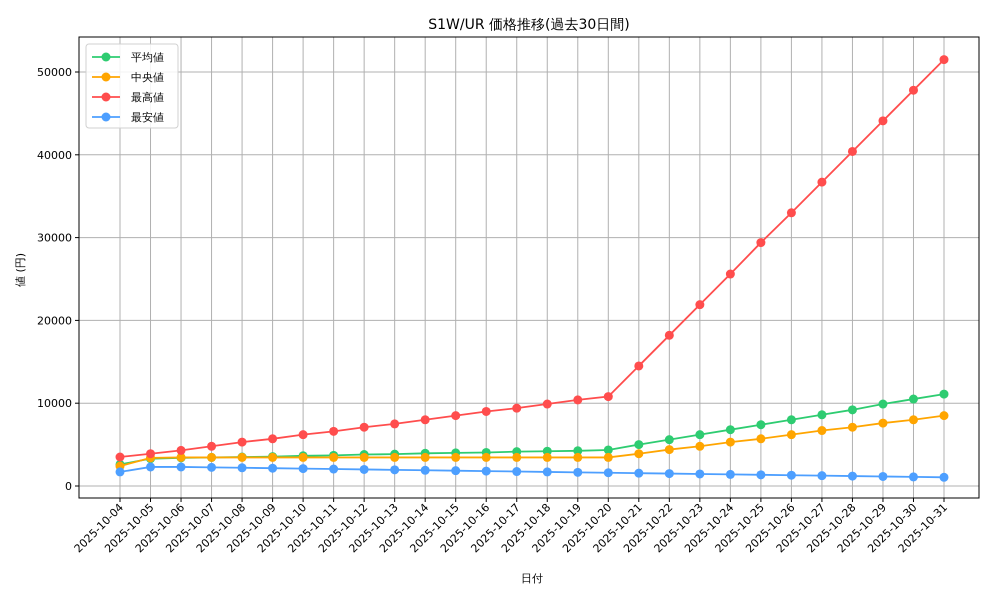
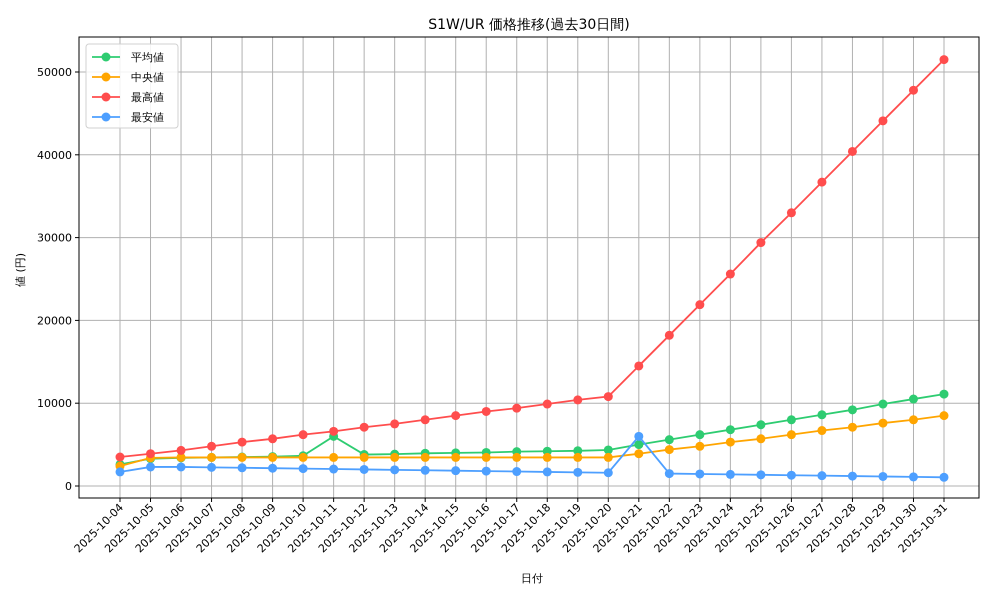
平均値/2025-10-11: 4000 -> 6000
最安値/2025-10-21: 2000 -> 6000
